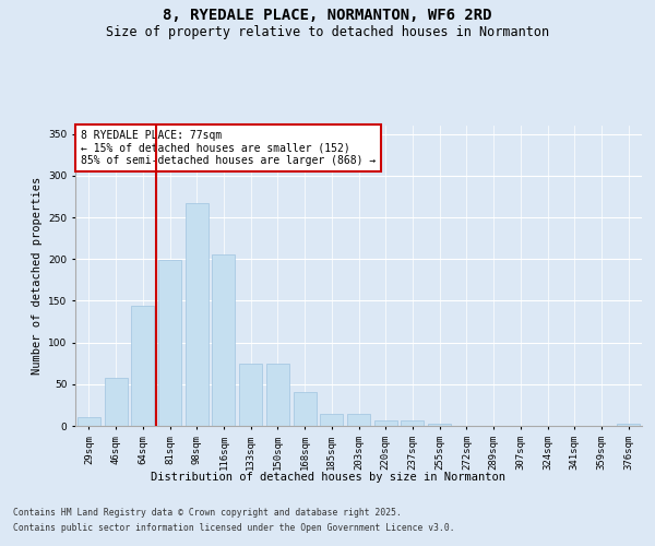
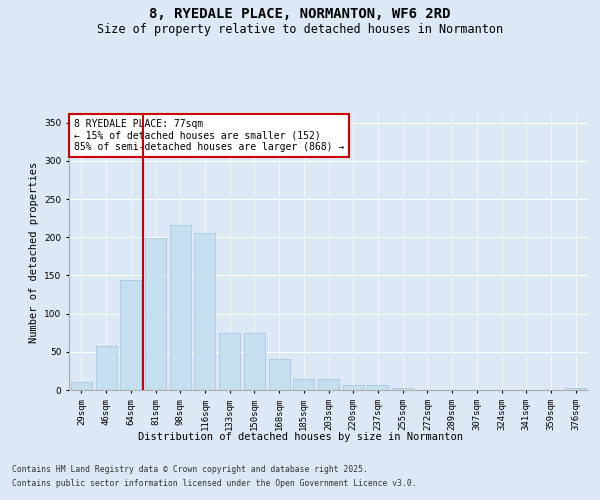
98sqm: 267 -> 216
